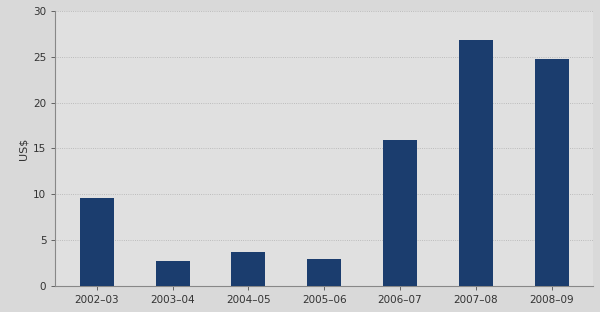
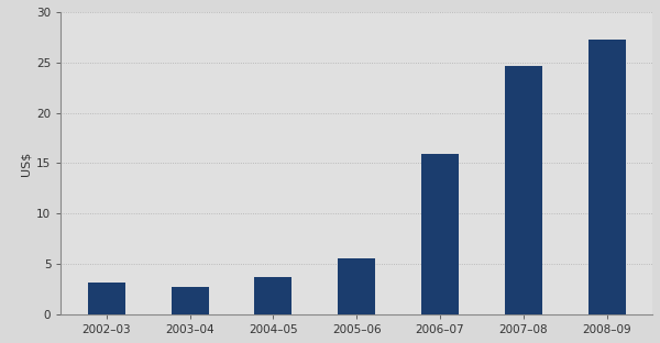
2002–03: 9.6 -> 3.2
2005–06: 3.0 -> 5.6
2007–08: 26.8 -> 24.6
2008–09: 24.8 -> 27.3
